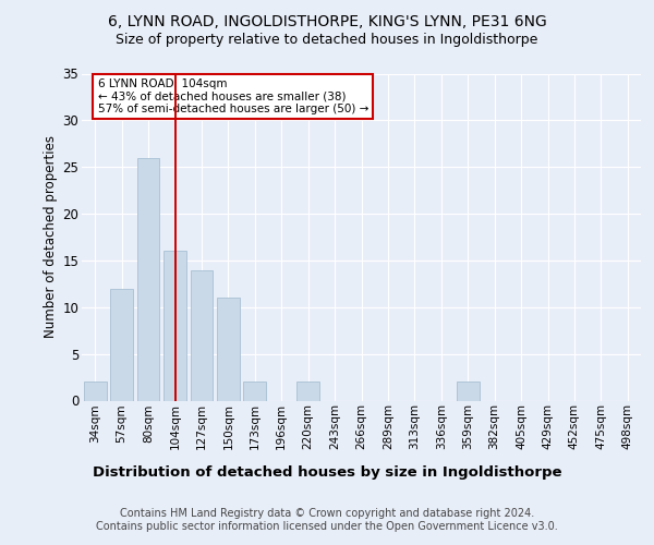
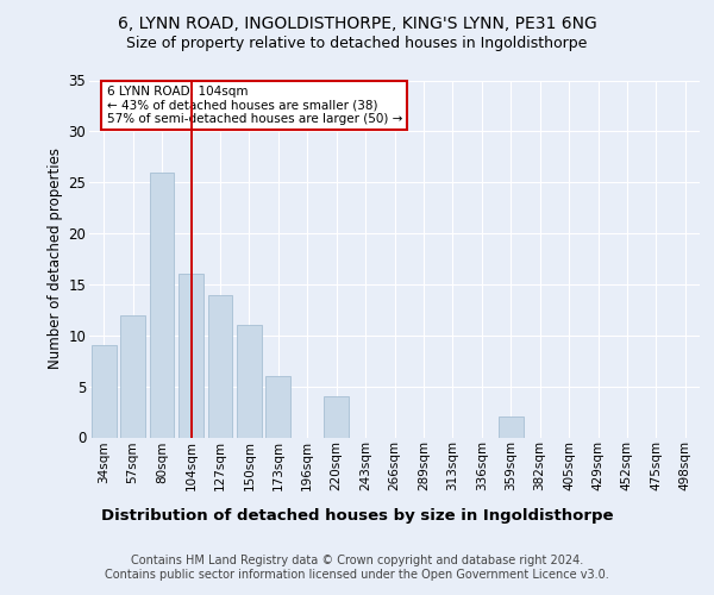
34sqm: 2 -> 9
173sqm: 2 -> 6
220sqm: 2 -> 4
